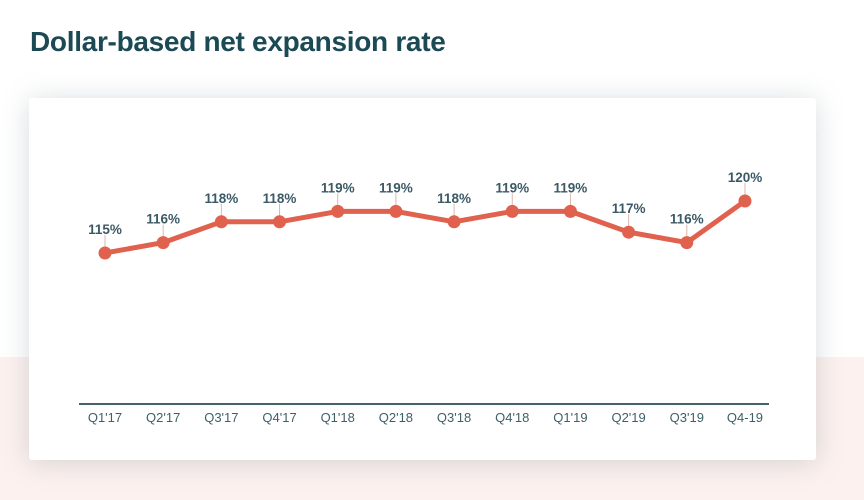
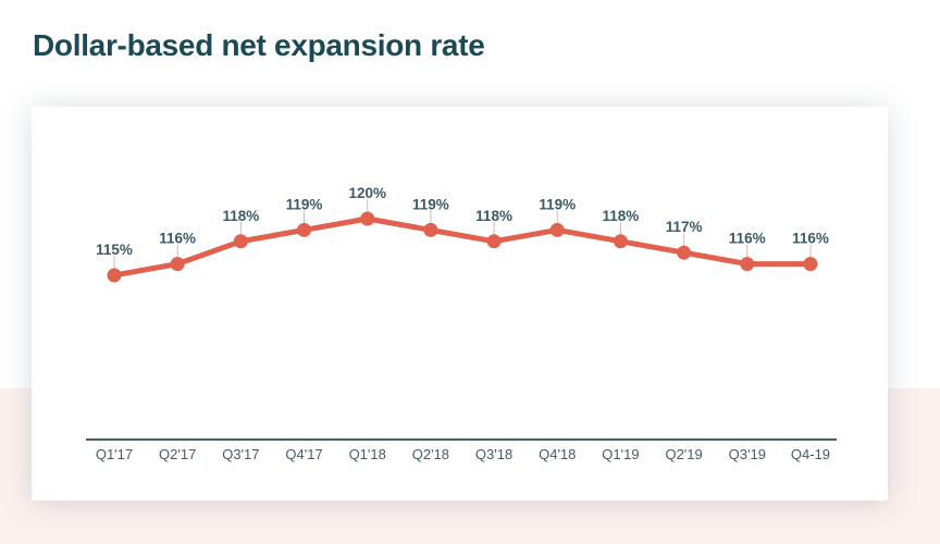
Q4'17: 118% -> 119%
Q1'18: 119% -> 120%
Q1'19: 119% -> 118%
Q4-19: 120% -> 116%
